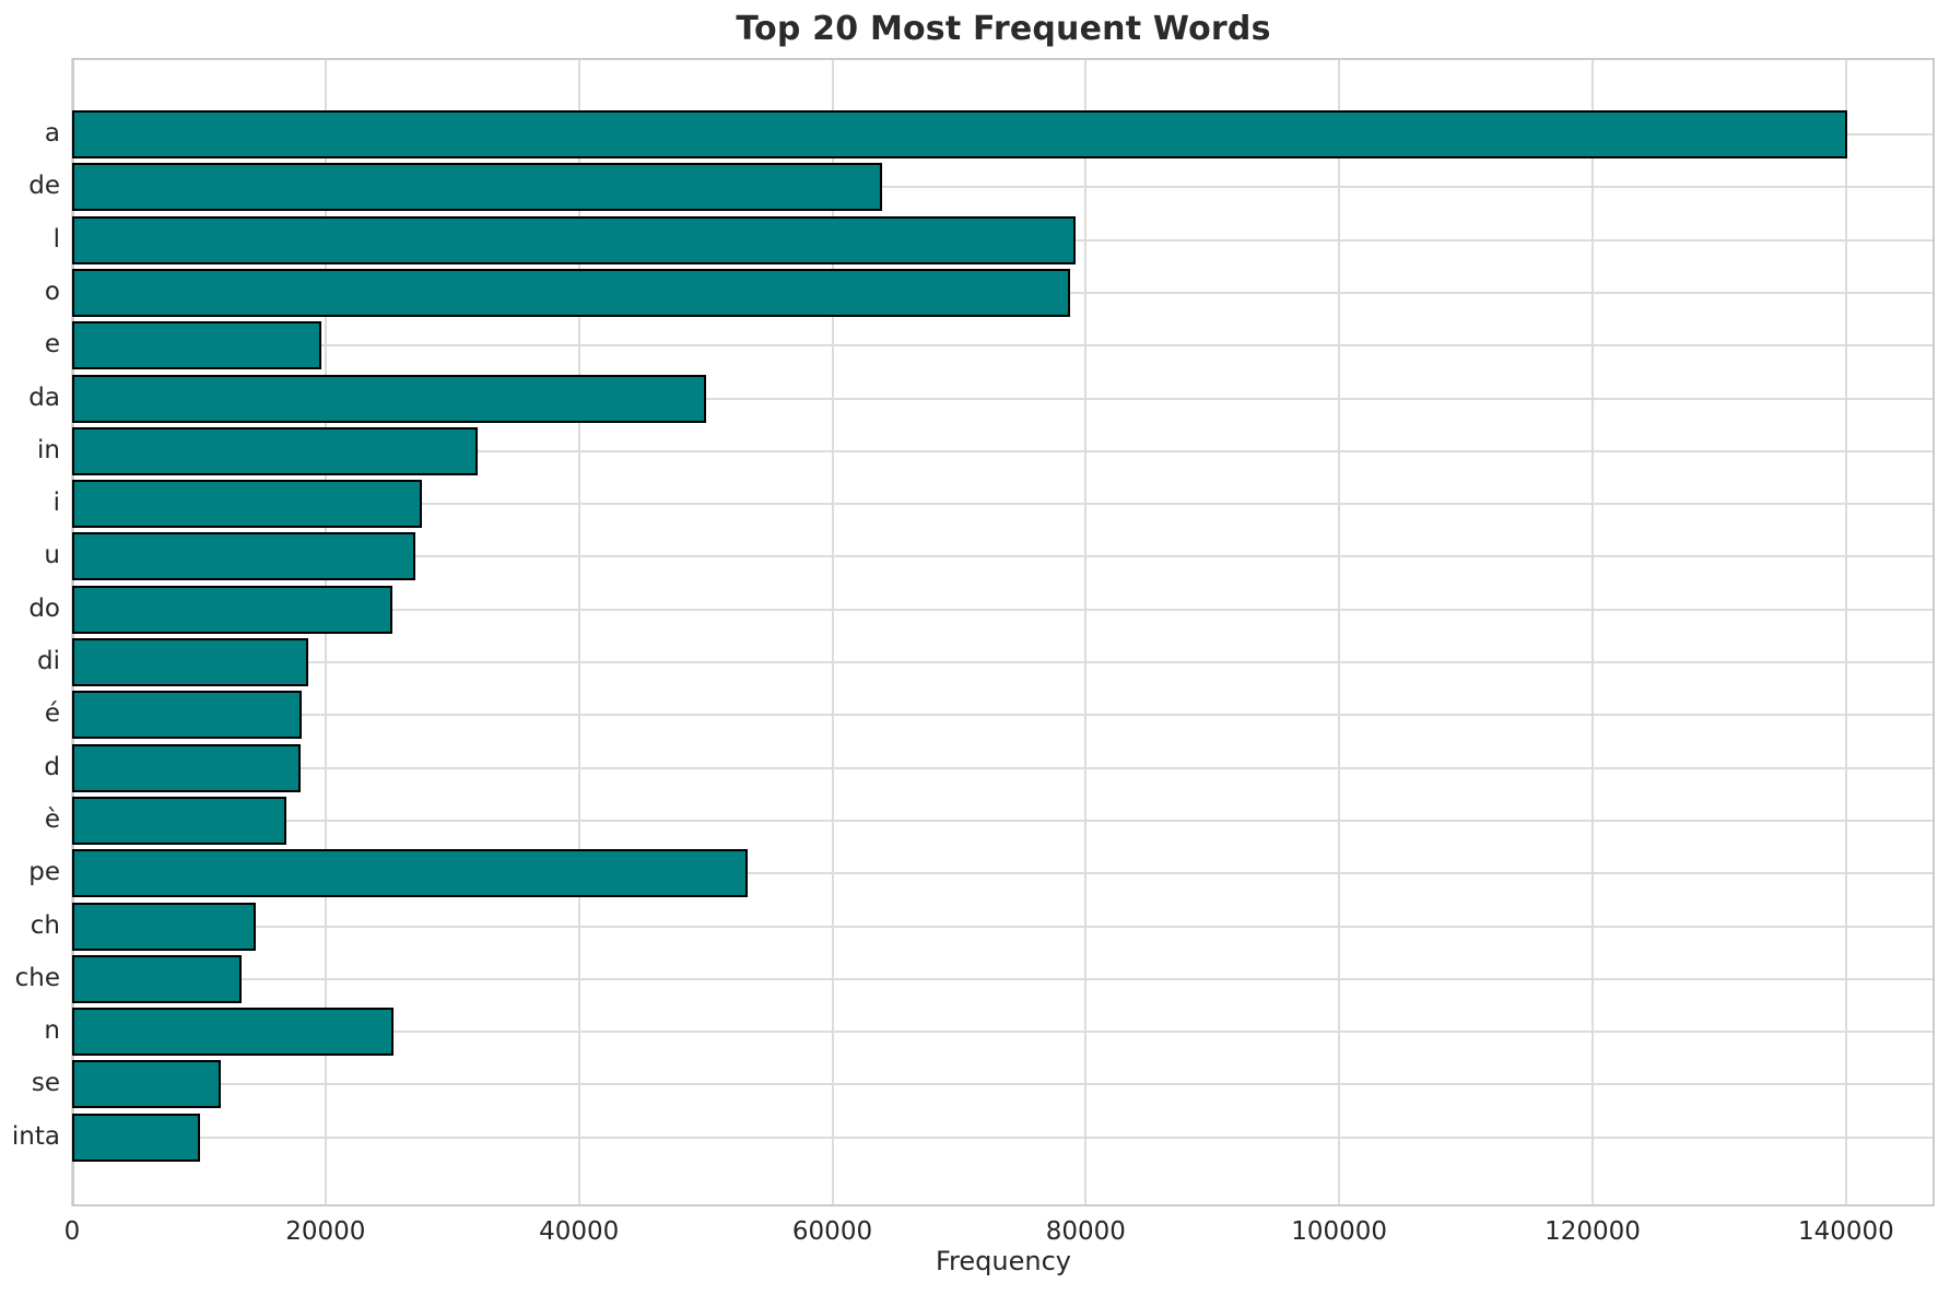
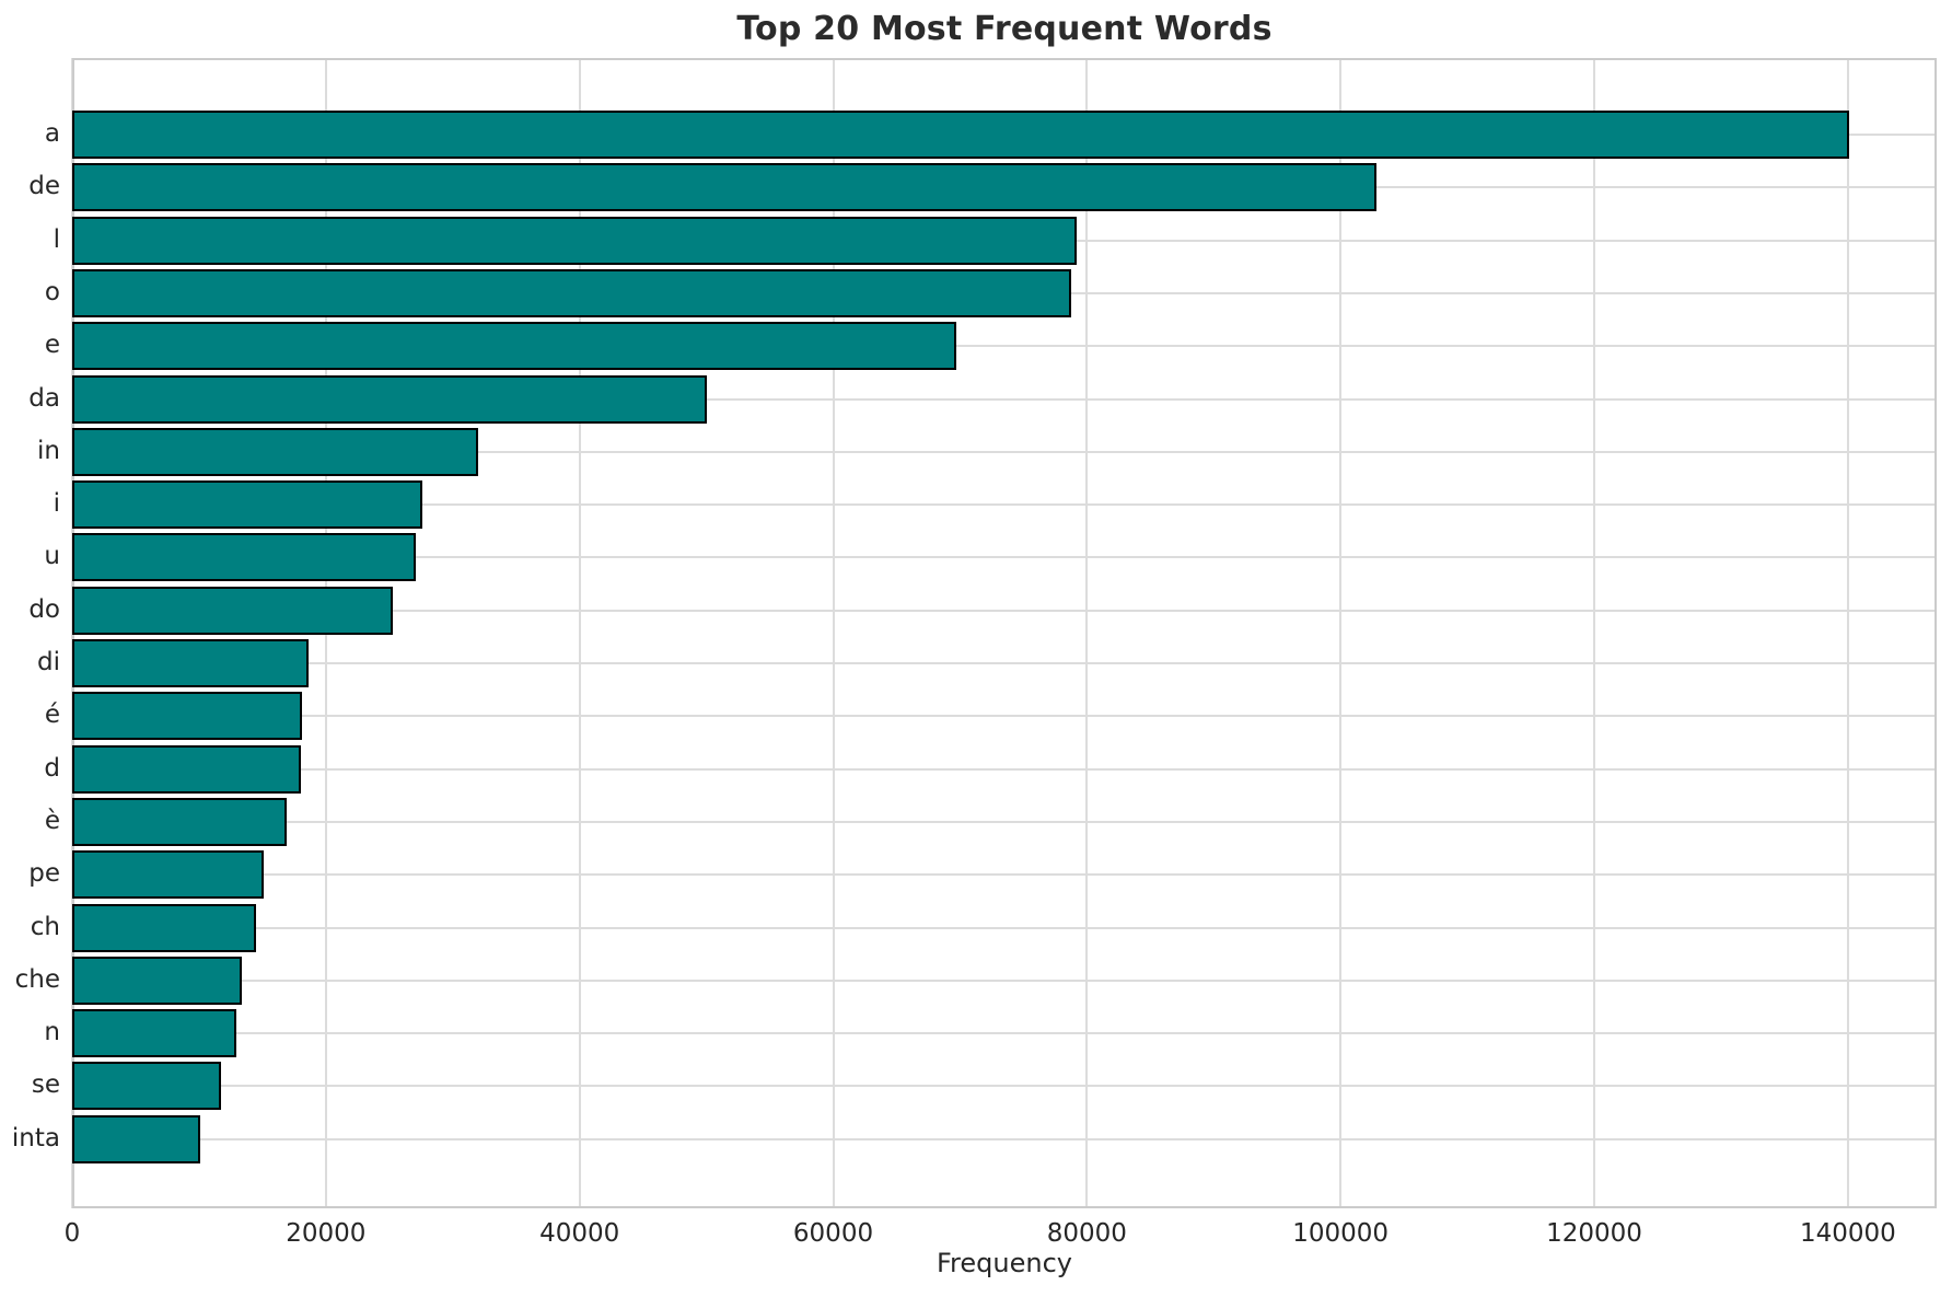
de: 63900 -> 102800
e: 19700 -> 69700
pe: 53300 -> 15100
n: 25400 -> 12900
